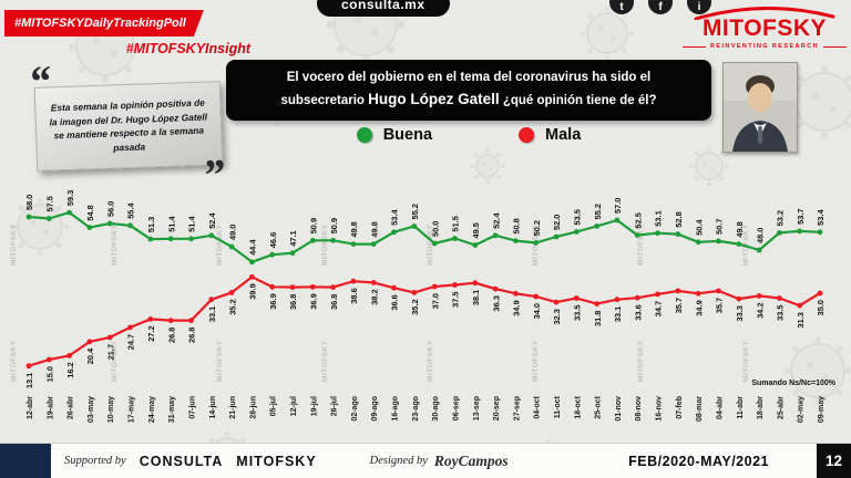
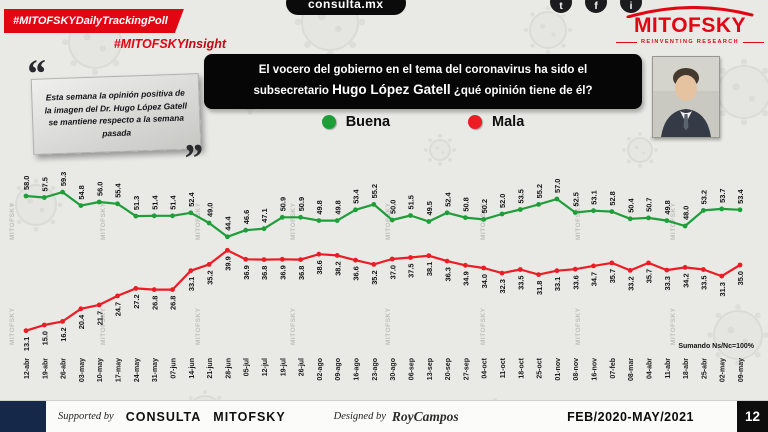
Mala/08-mar: 34.9 -> 33.2
